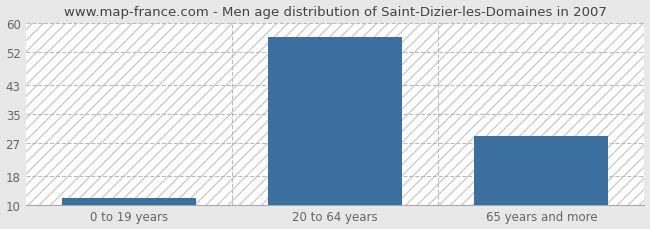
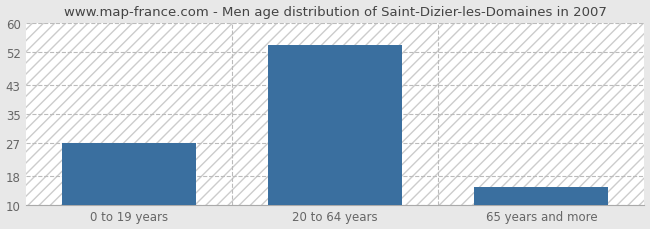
0 to 19 years: 12 -> 27
20 to 64 years: 56 -> 54
65 years and more: 29 -> 15
